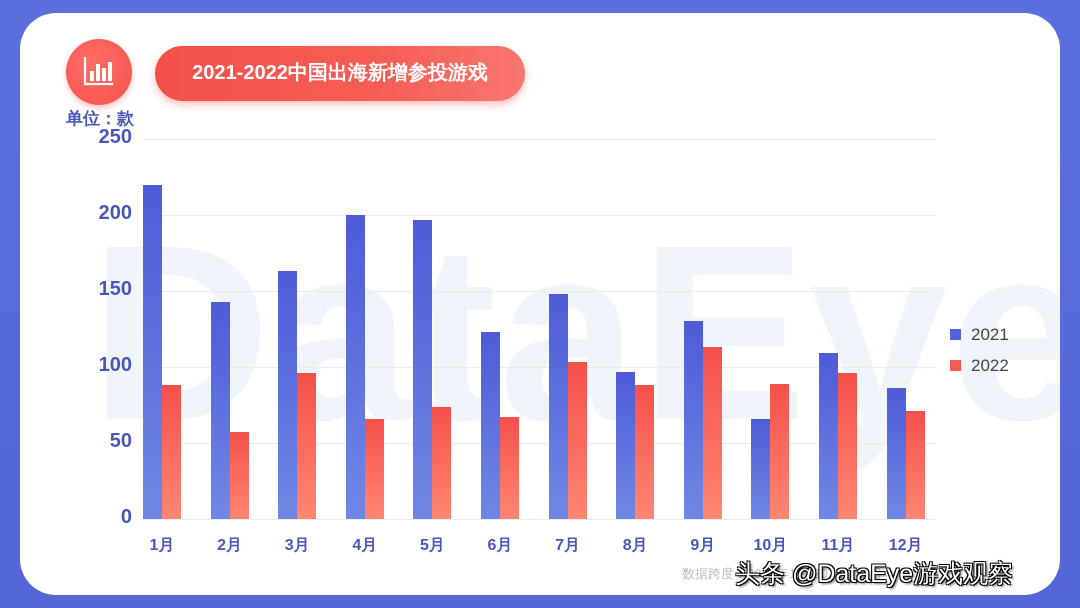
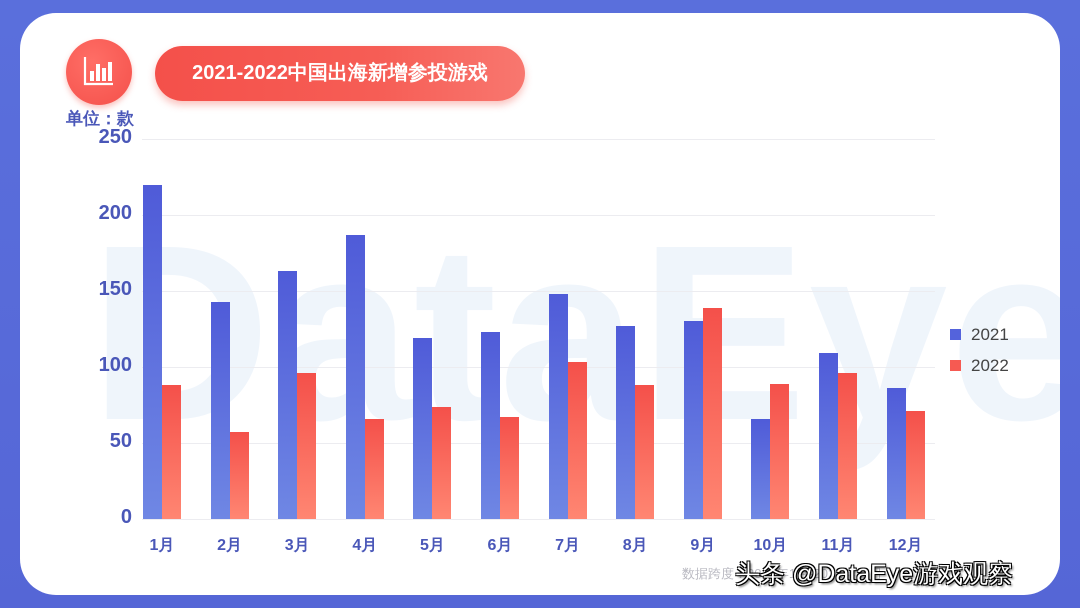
2021/4月: 200 -> 187
2021/5月: 197 -> 119
2021/8月: 97 -> 127
2022/9月: 113 -> 139
